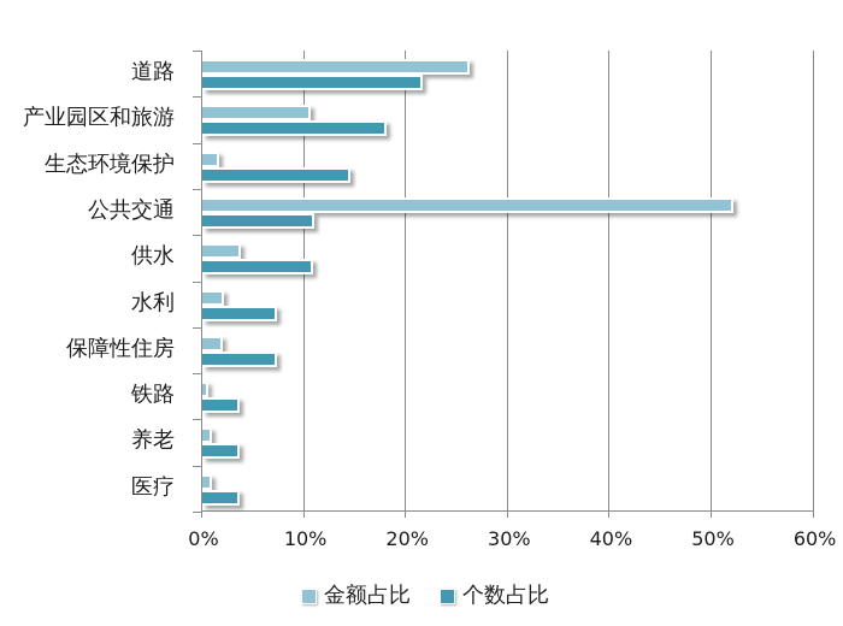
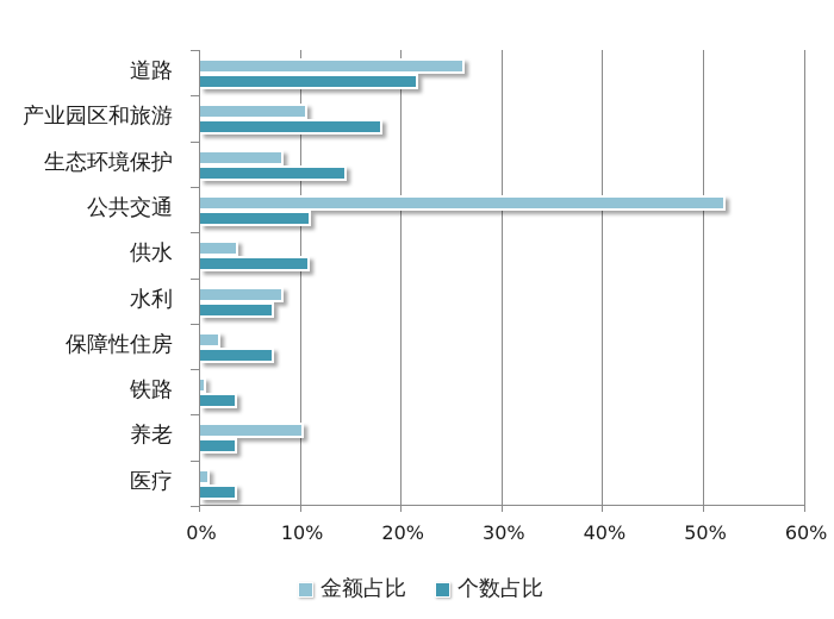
金额占比/生态环境保护: 1% -> 8%
金额占比/水利: 2% -> 8%
金额占比/养老: 1% -> 10%
